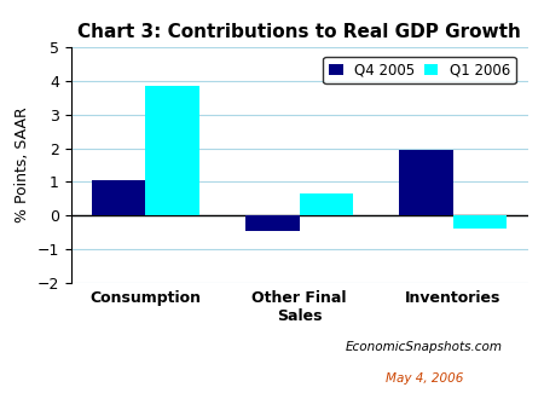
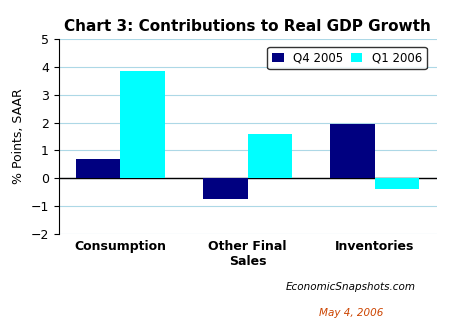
Q4 2005/Consumption: 1.05 -> 0.70
Q4 2005/Other Final Sales: -0.45 -> -0.75
Q1 2006/Other Final Sales: 0.65 -> 1.60
